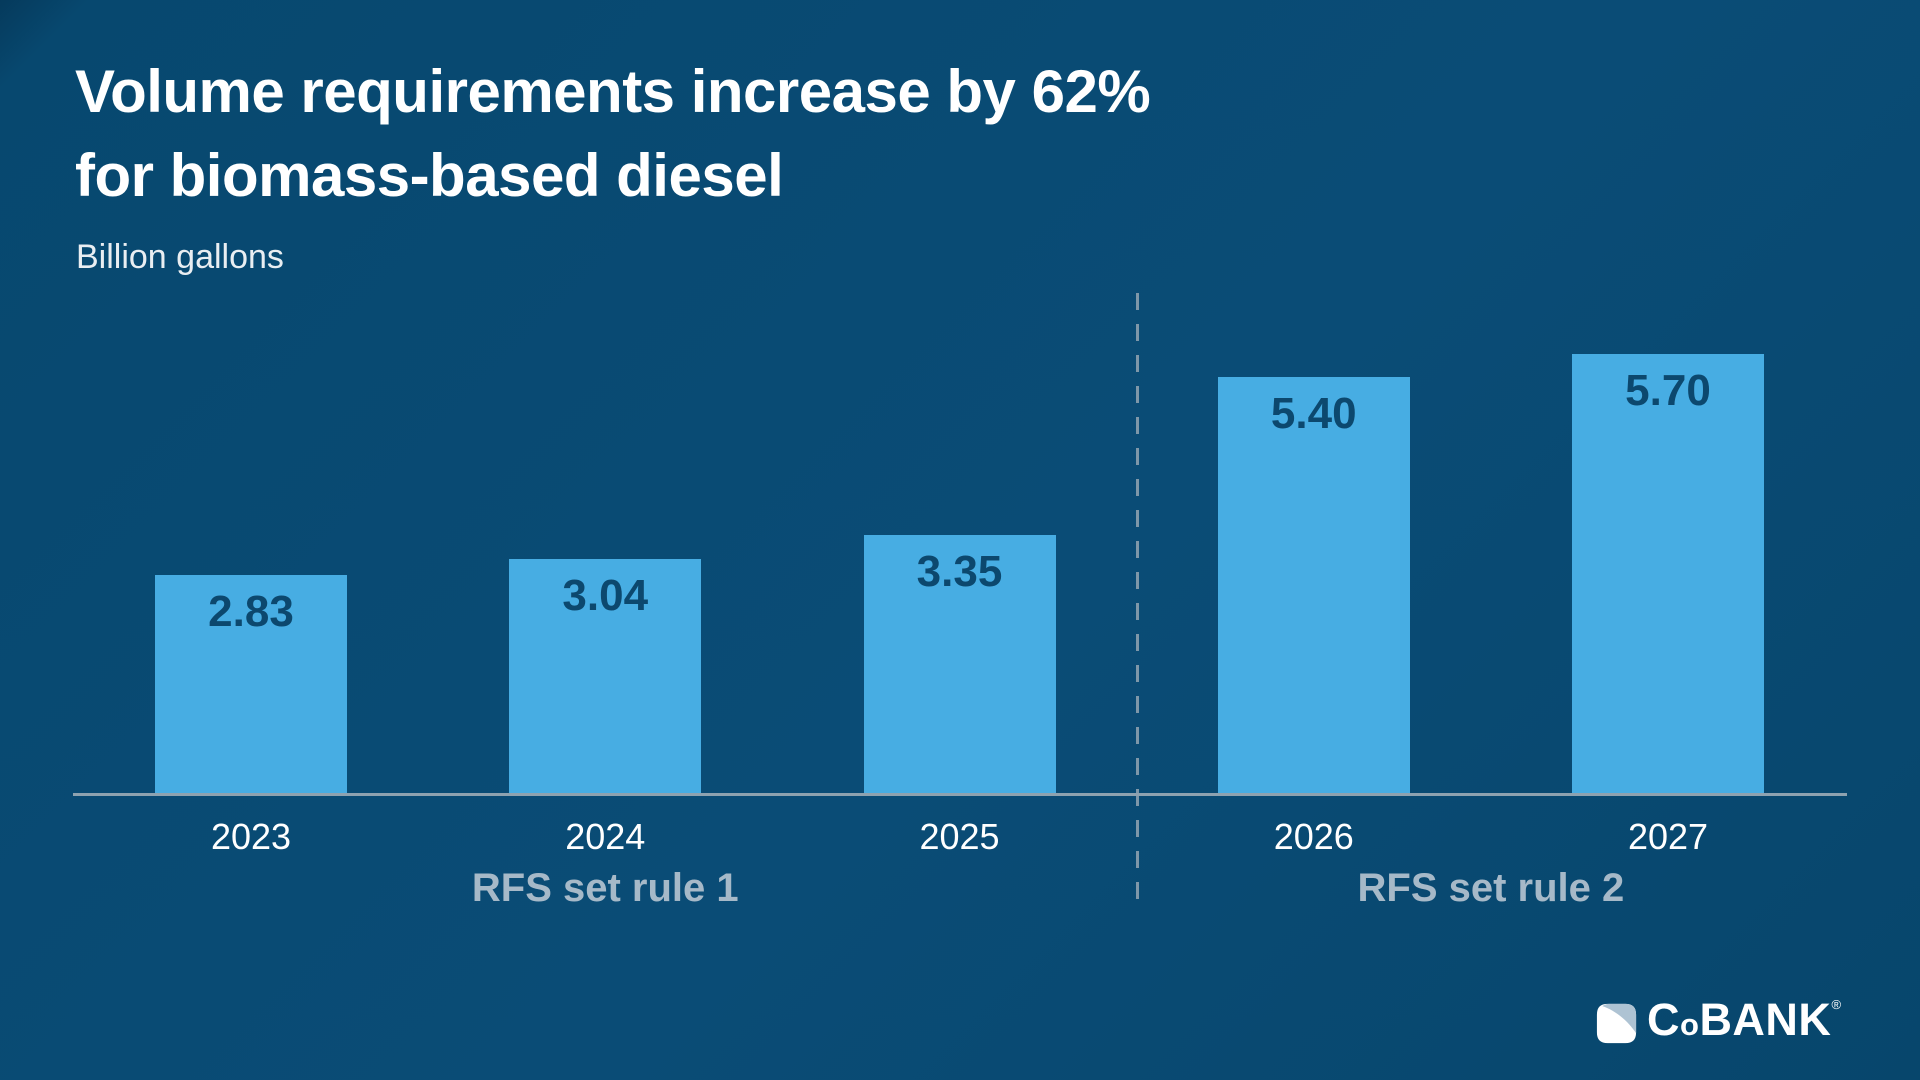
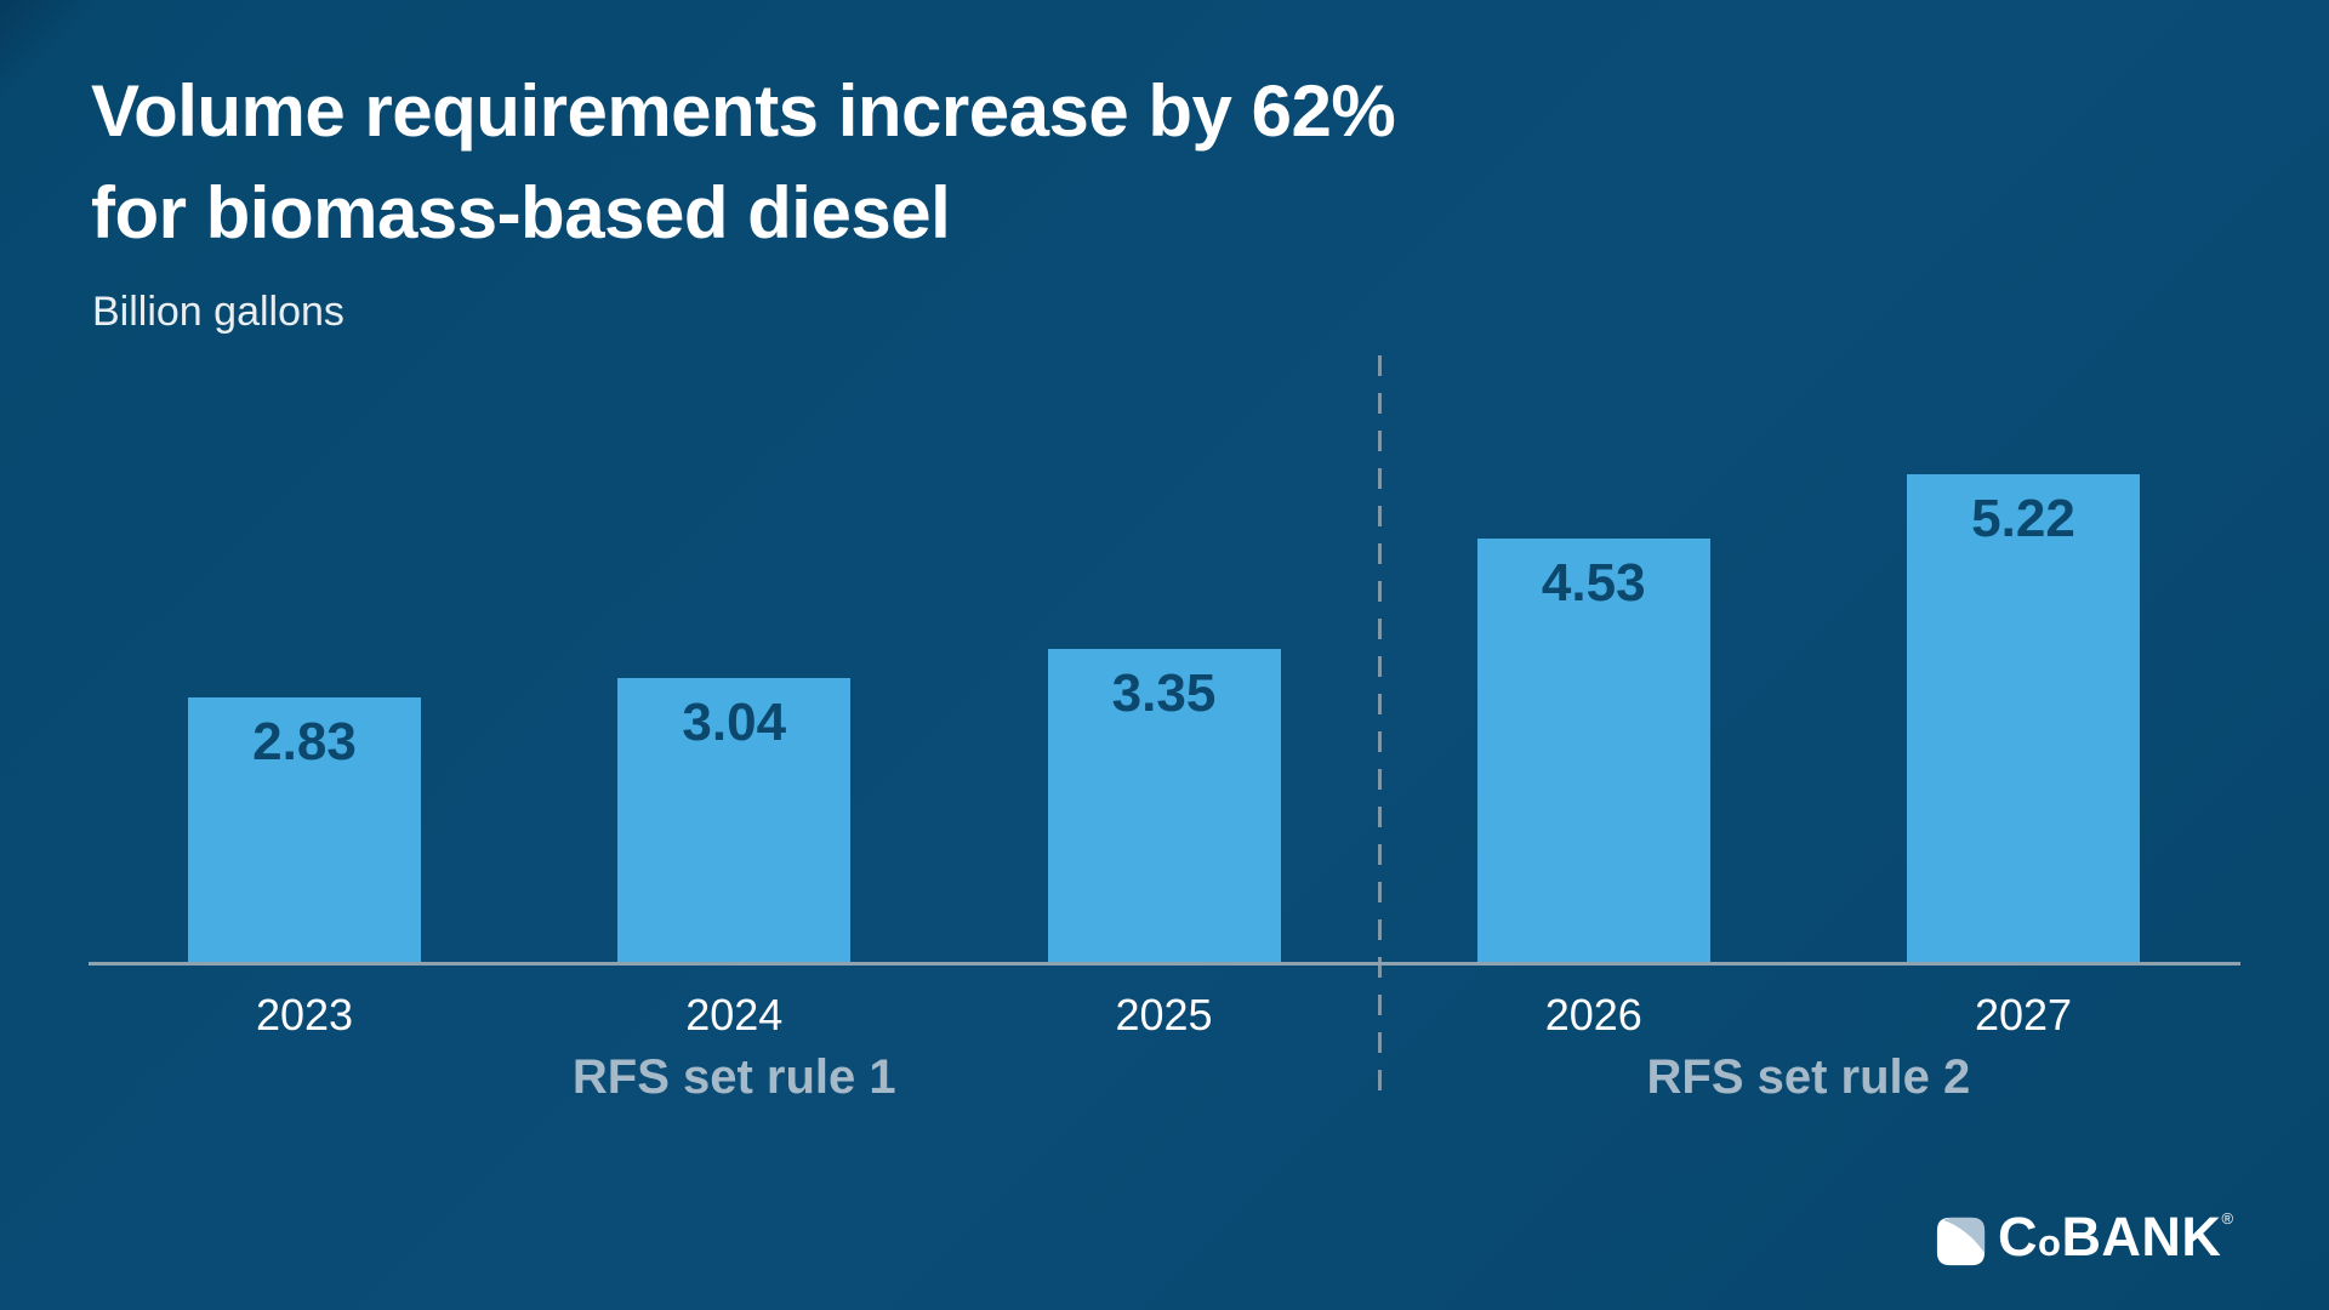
2026: 5.40 -> 4.53
2027: 5.70 -> 5.22
